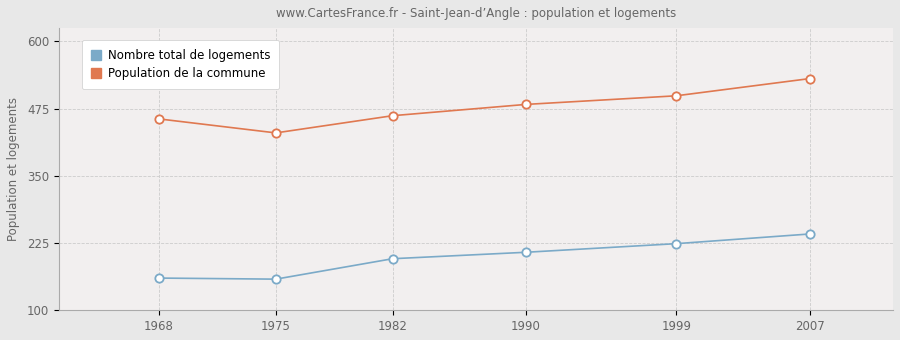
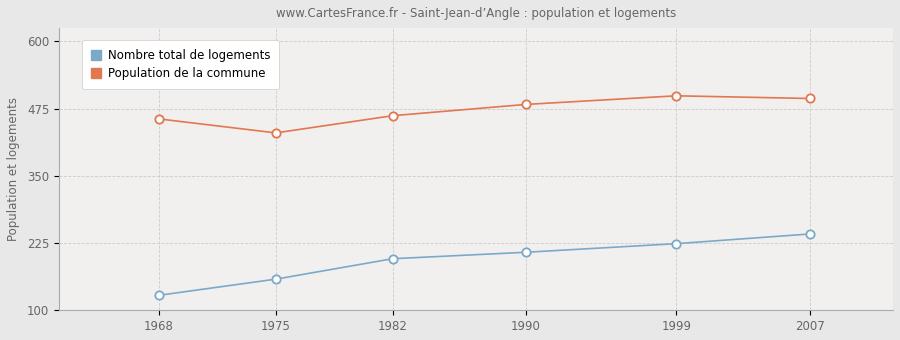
Nombre total de logements/1968: 160 -> 128
Population de la commune/2007: 531 -> 494
